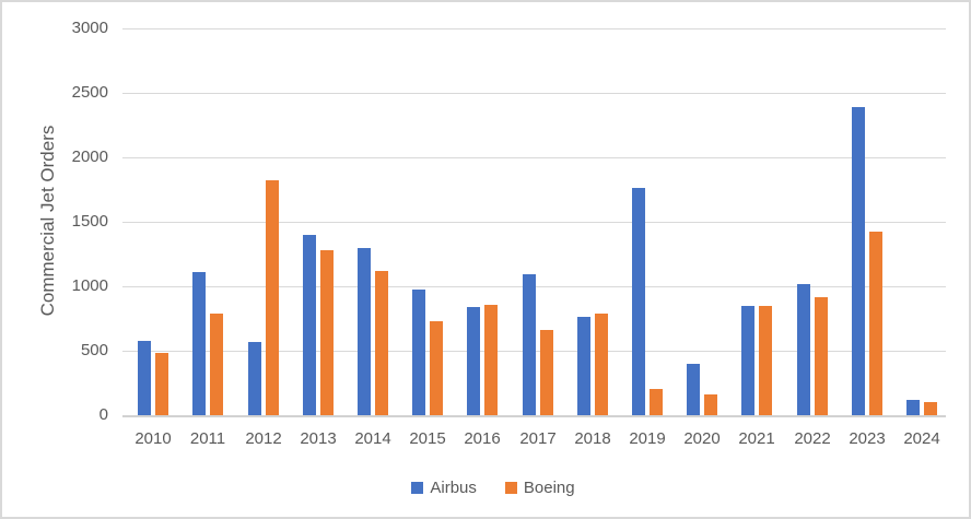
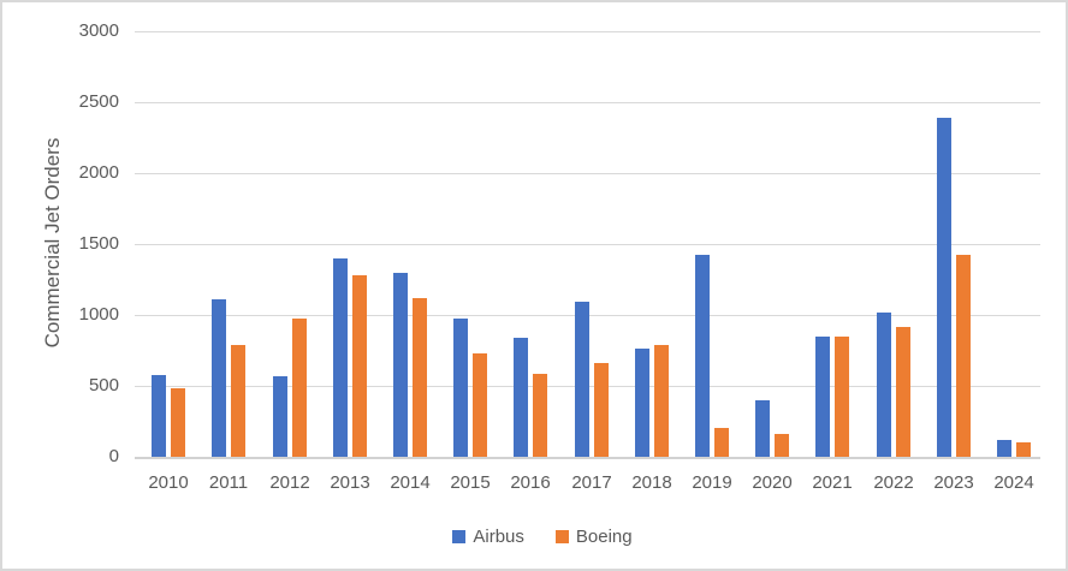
Boeing/2012: 1820 -> 980
Boeing/2016: 860 -> 580
Airbus/2019: 1760 -> 1420
